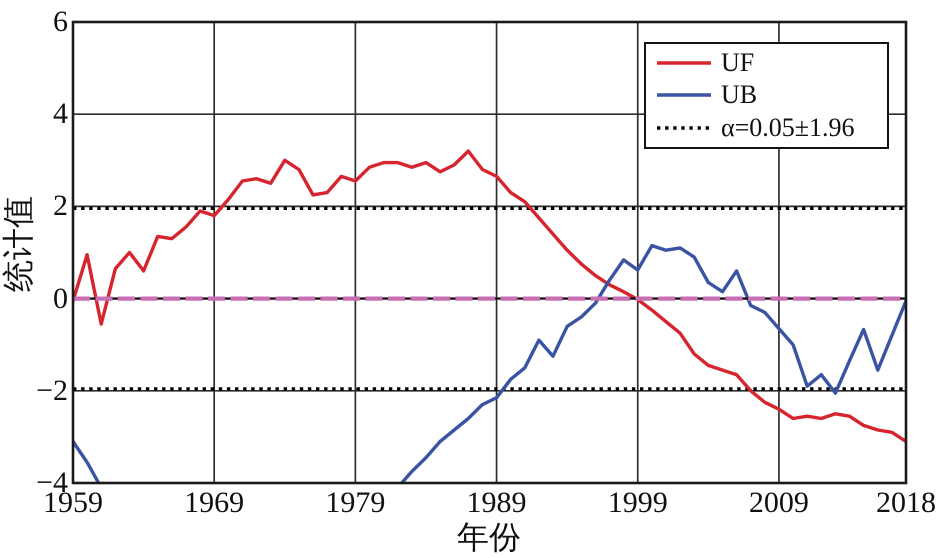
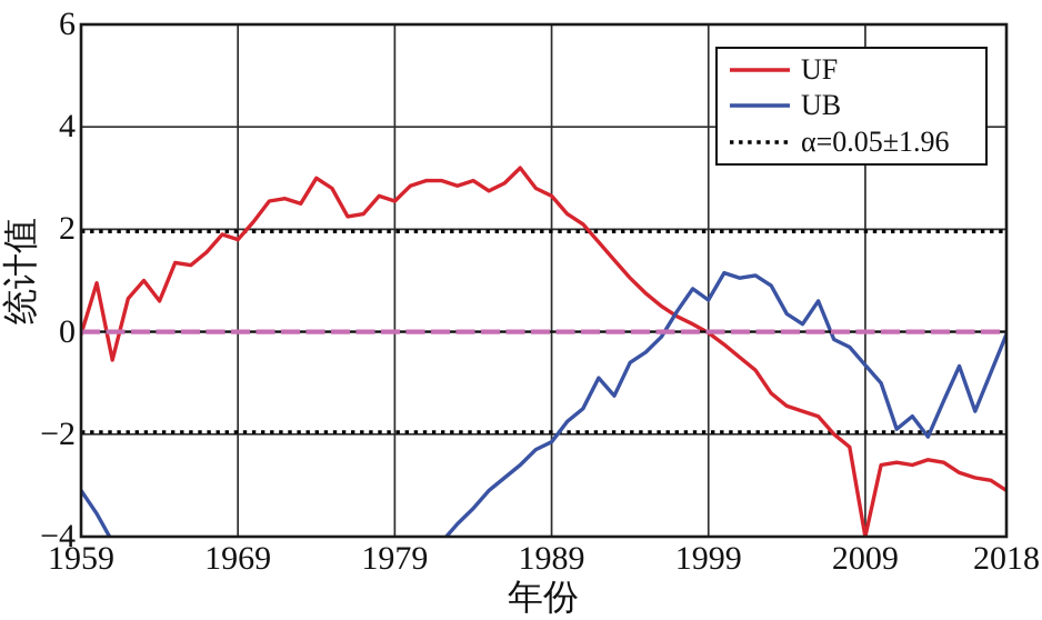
UF/2009: -2.4 -> -4.0
